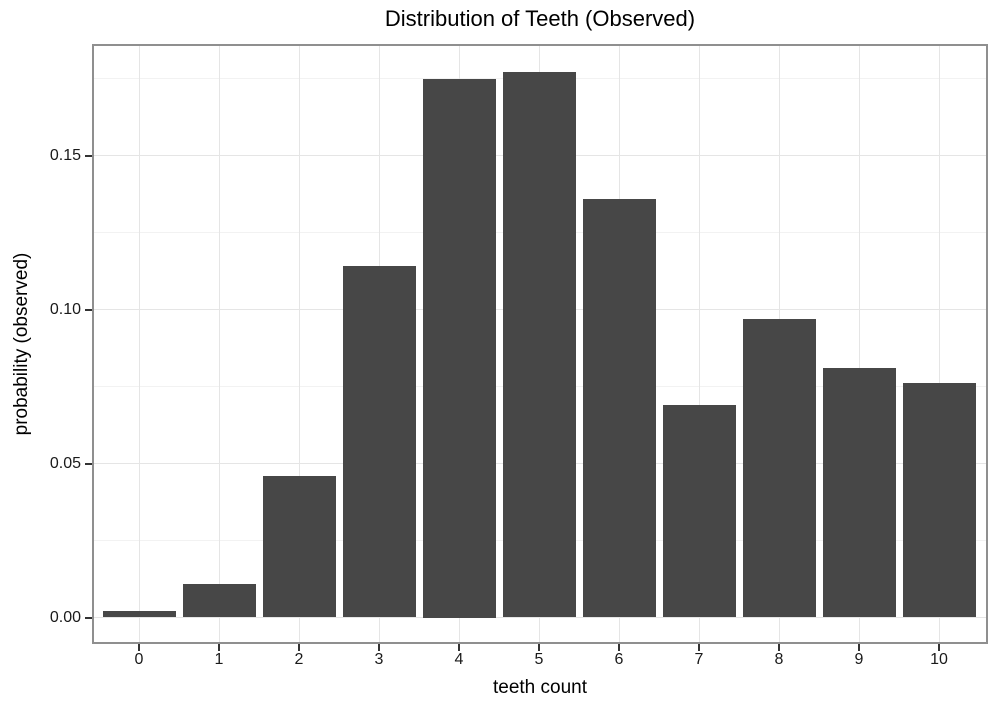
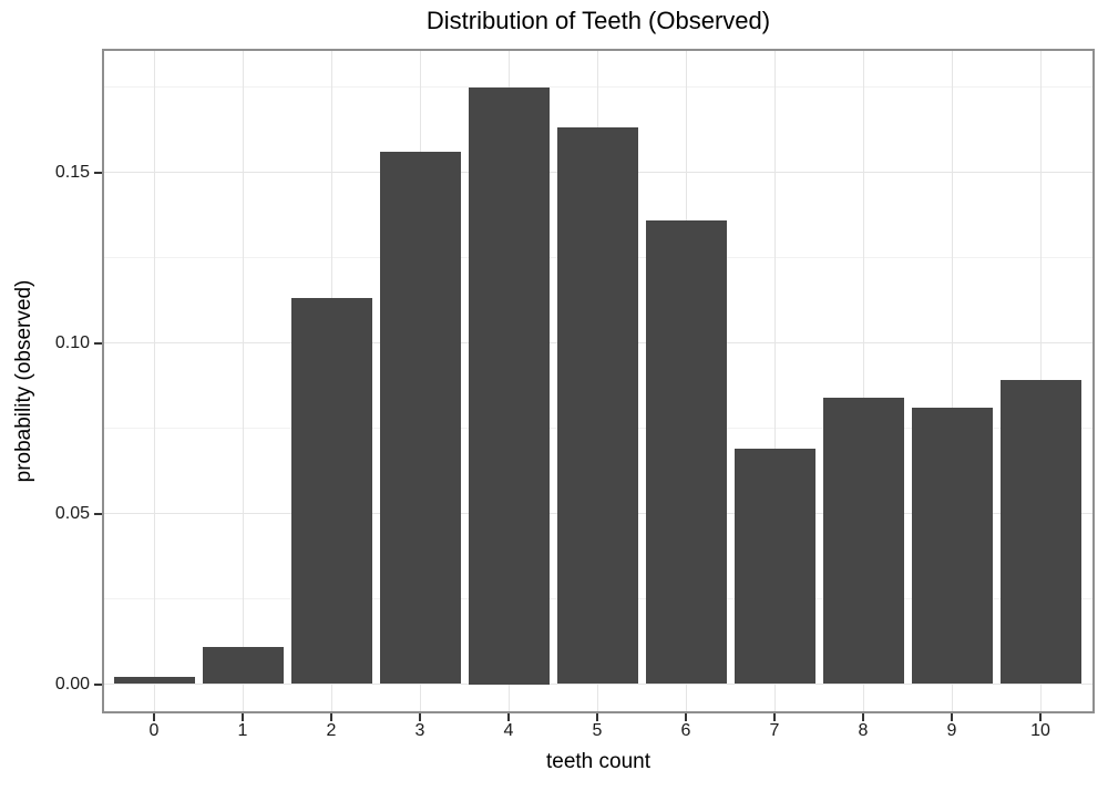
2: 0.046 -> 0.113
3: 0.114 -> 0.156
5: 0.177 -> 0.163
8: 0.097 -> 0.084
10: 0.076 -> 0.089
